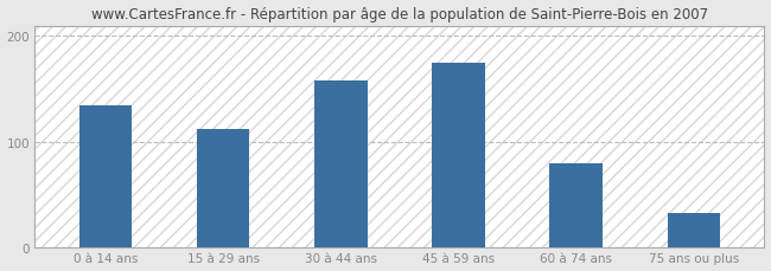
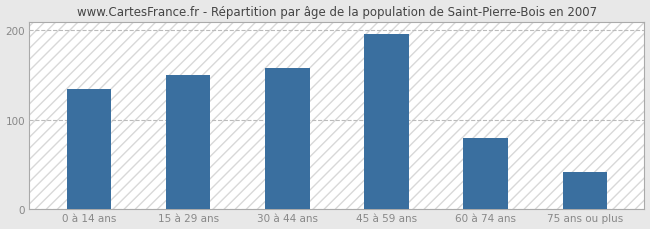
15 à 29 ans: 112 -> 150
45 à 59 ans: 175 -> 196
75 ans ou plus: 33 -> 42
